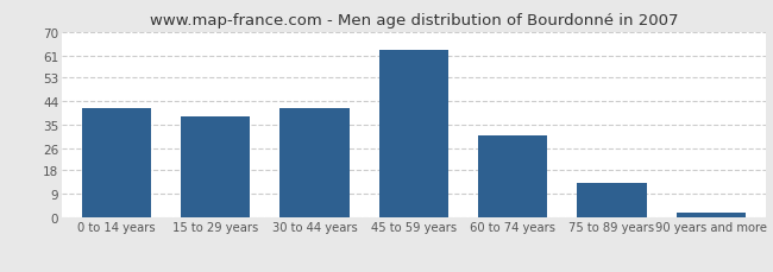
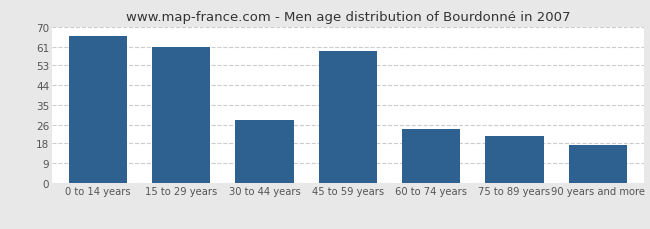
0 to 14 years: 41 -> 66
15 to 29 years: 38 -> 61
30 to 44 years: 41 -> 28
45 to 59 years: 63 -> 59
60 to 74 years: 31 -> 24
75 to 89 years: 13 -> 21
90 years and more: 2 -> 17
